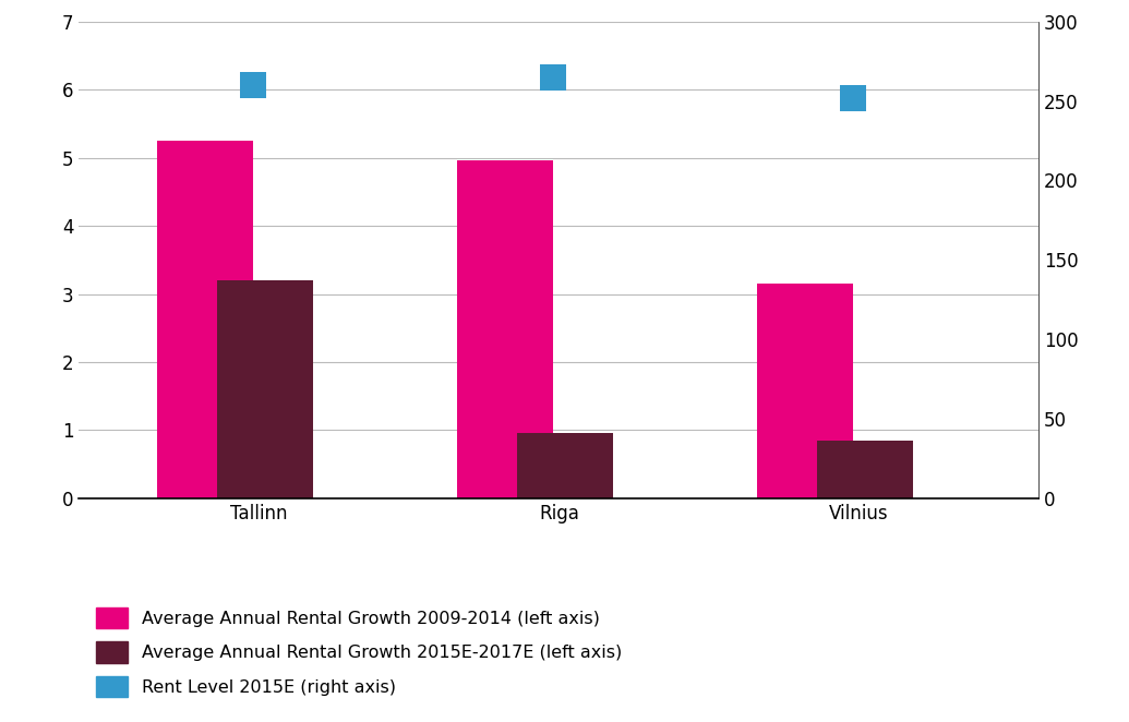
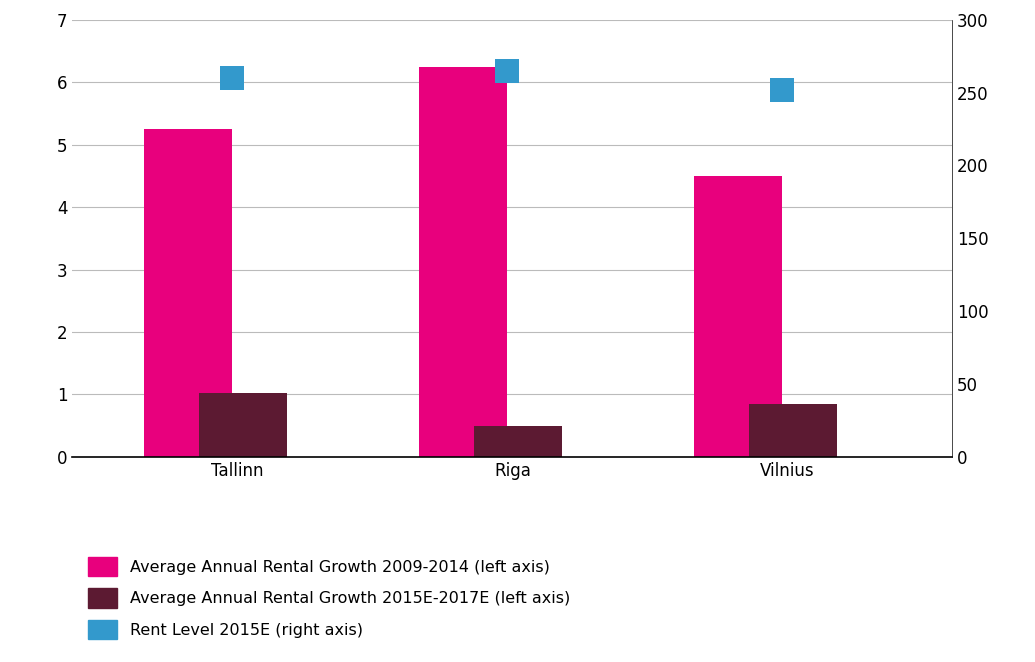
Average Annual Rental Growth 2015E-2017E (left axis)/Tallinn: 3.20 -> 1.02
Average Annual Rental Growth 2009-2014 (left axis)/Riga: 4.96 -> 6.25
Average Annual Rental Growth 2015E-2017E (left axis)/Riga: 0.96 -> 0.50
Average Annual Rental Growth 2009-2014 (left axis)/Vilnius: 3.16 -> 4.50
